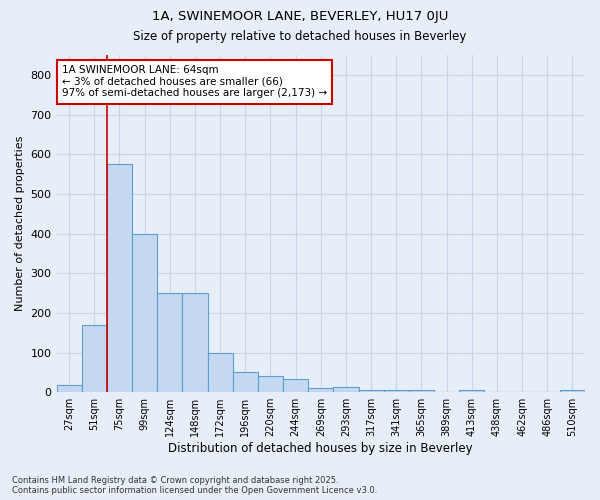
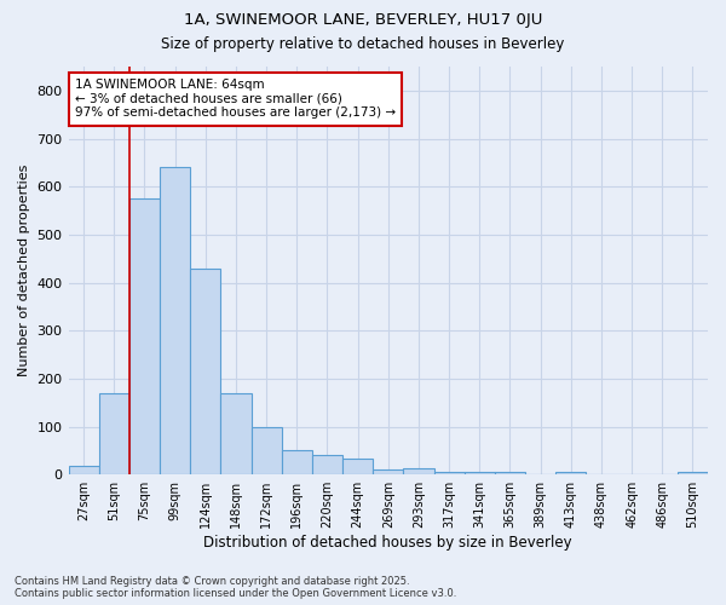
99sqm: 400 -> 640
124sqm: 250 -> 430
148sqm: 250 -> 170
